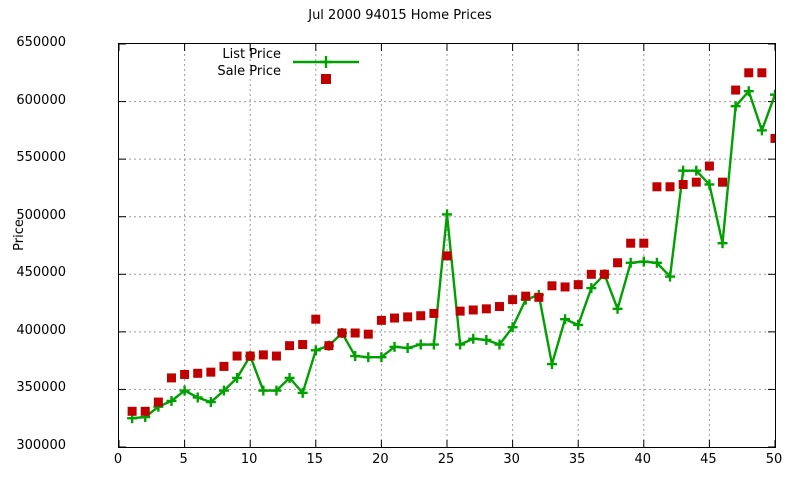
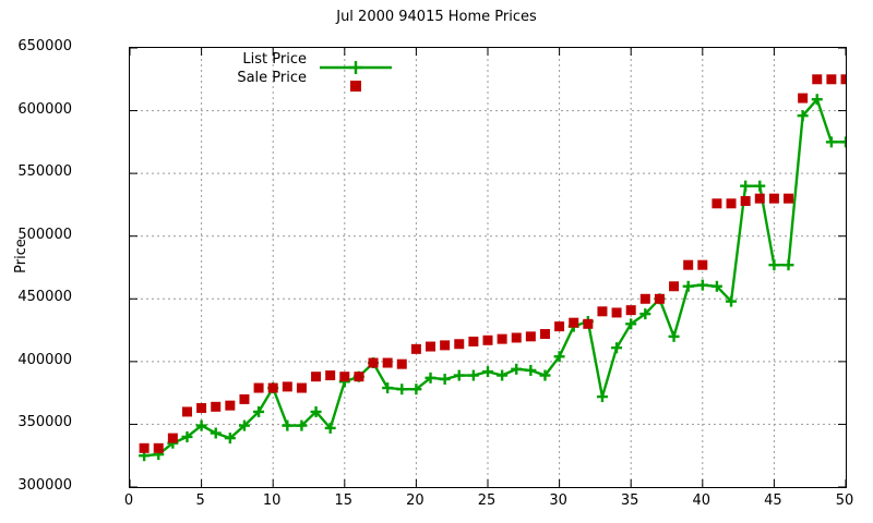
Sale Price/15: 411000 -> 388000
List Price/25: 502000 -> 392000
Sale Price/25: 466000 -> 417000
List Price/35: 406000 -> 430000
List Price/45: 528000 -> 477000
Sale Price/45: 544000 -> 530000
List Price/50: 606000 -> 575000
Sale Price/50: 568000 -> 625000
